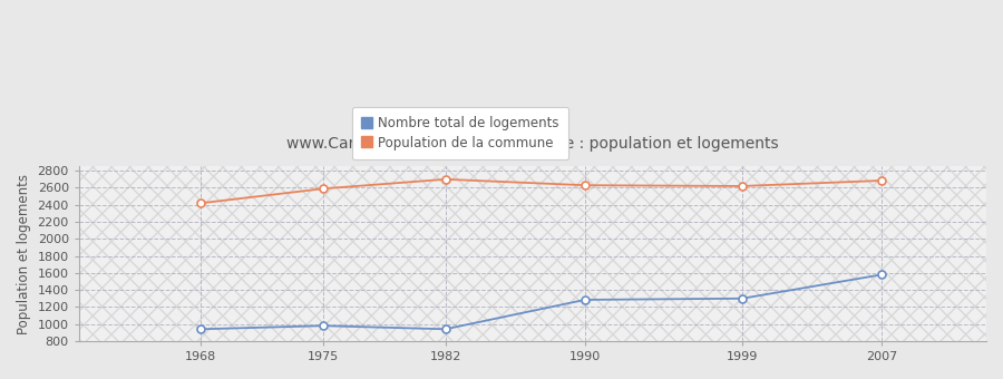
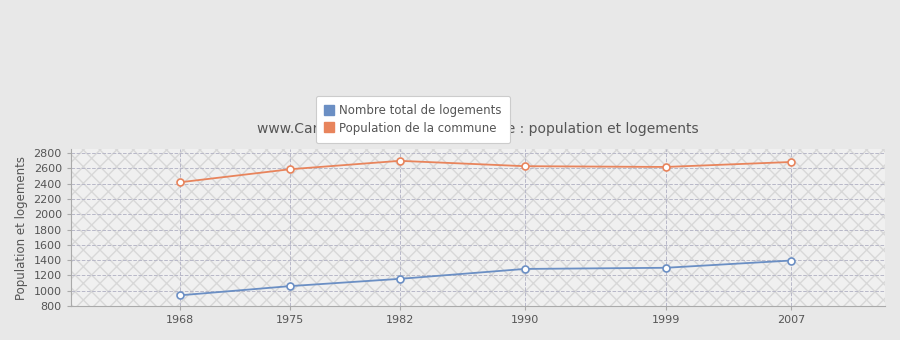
Nombre total de logements/1975: 980 -> 1060
Nombre total de logements/1982: 940 -> 1160
Nombre total de logements/2007: 1580 -> 1400
